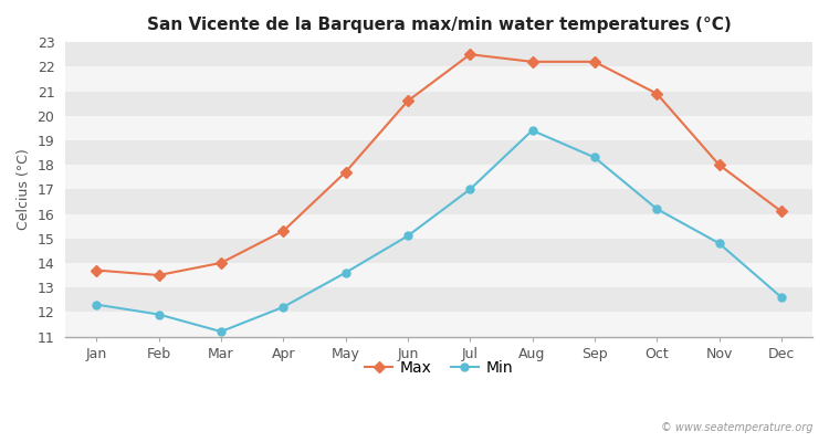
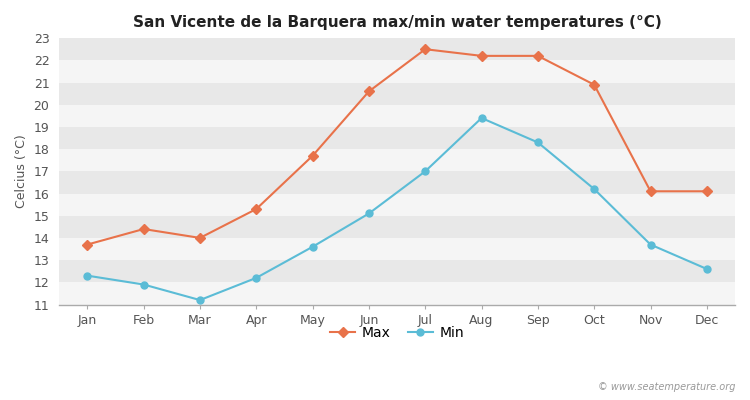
Max/Feb: 13.5 -> 14.4
Max/Nov: 18.0 -> 16.1
Min/Nov: 14.8 -> 13.7
